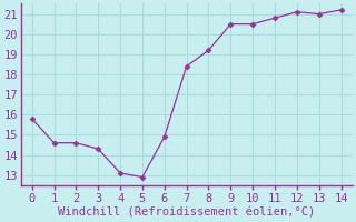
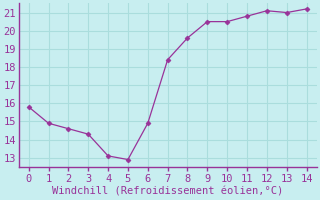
1: 14.6 -> 14.9
8: 19.2 -> 19.6
